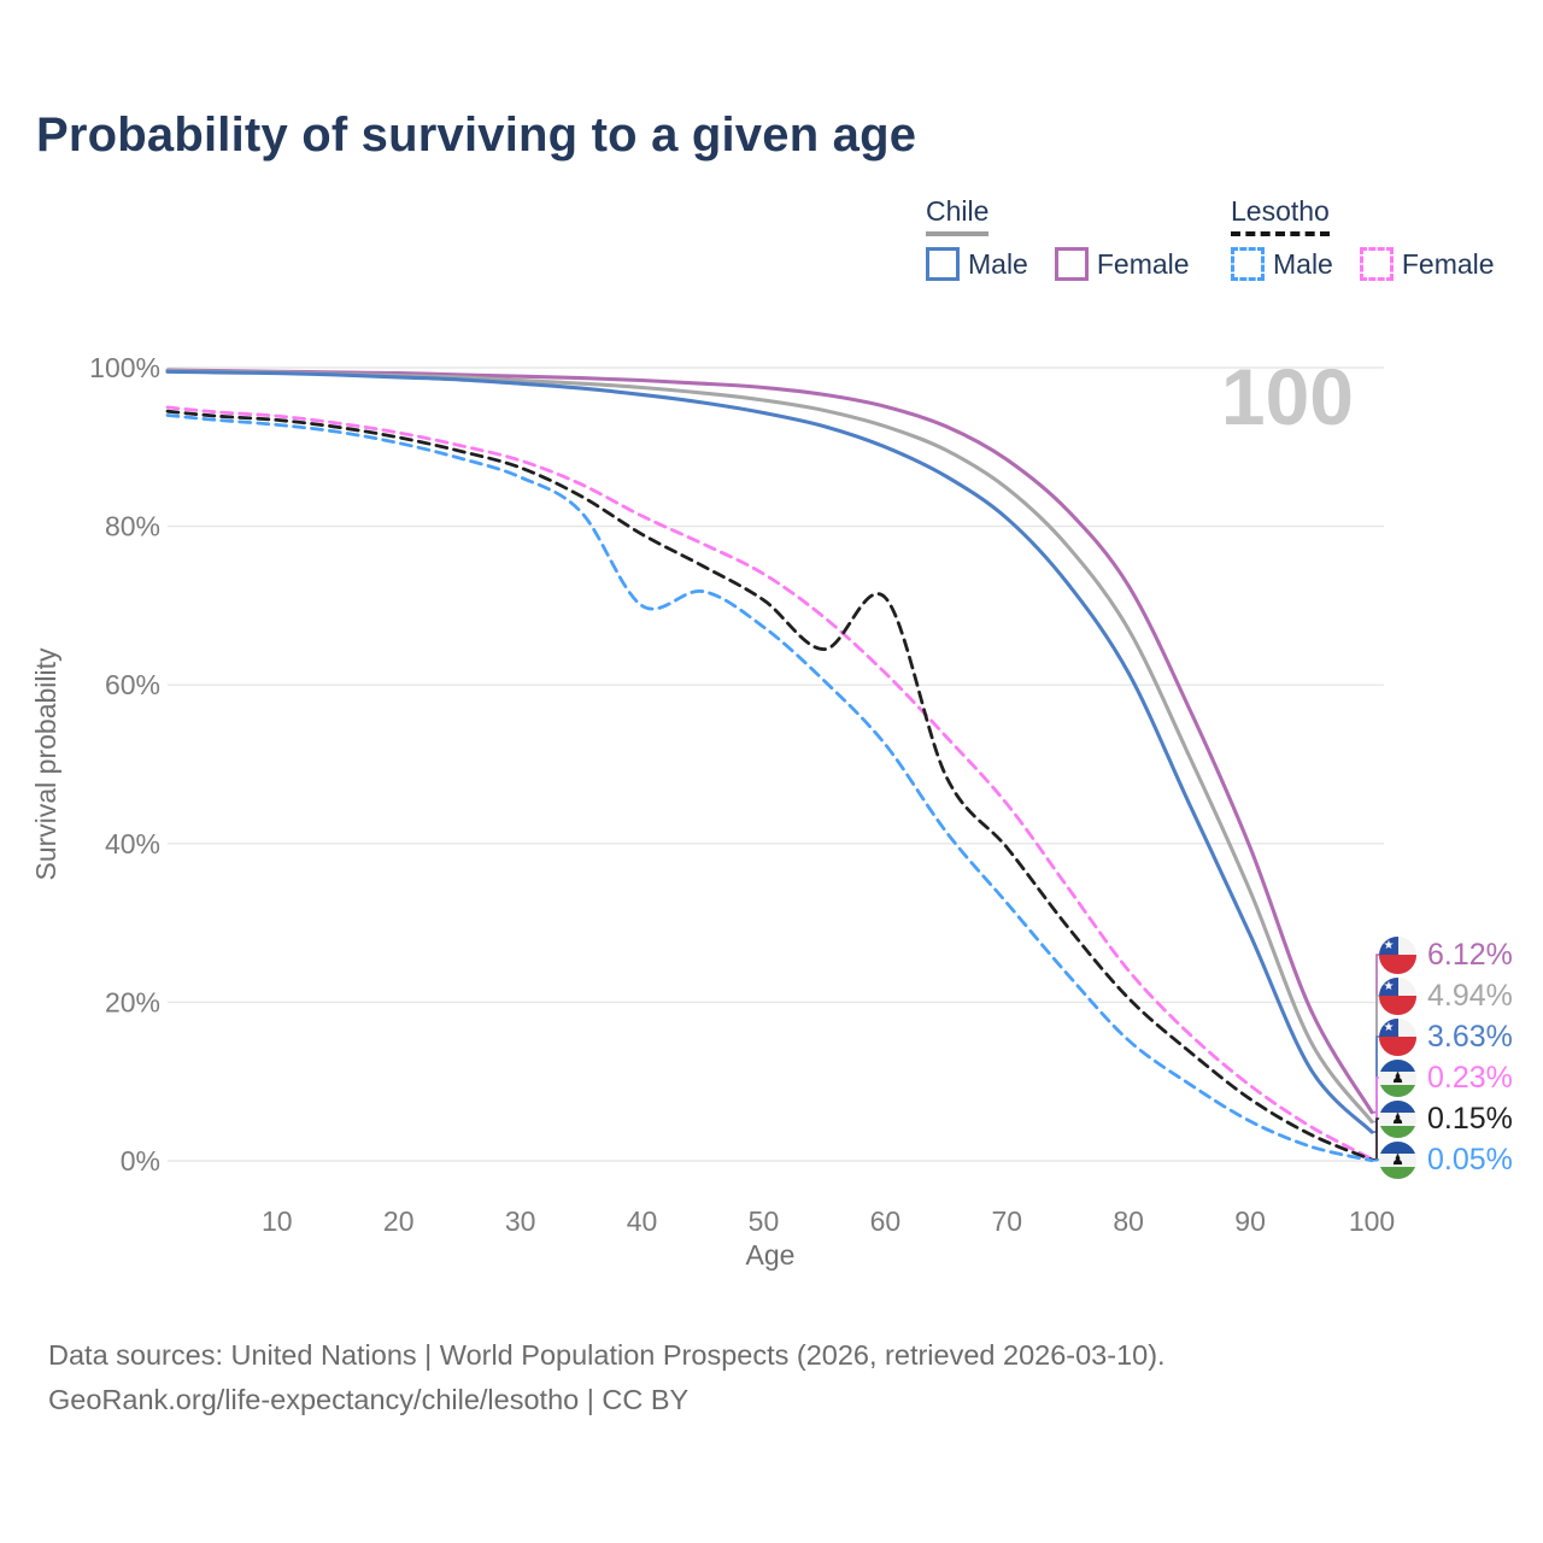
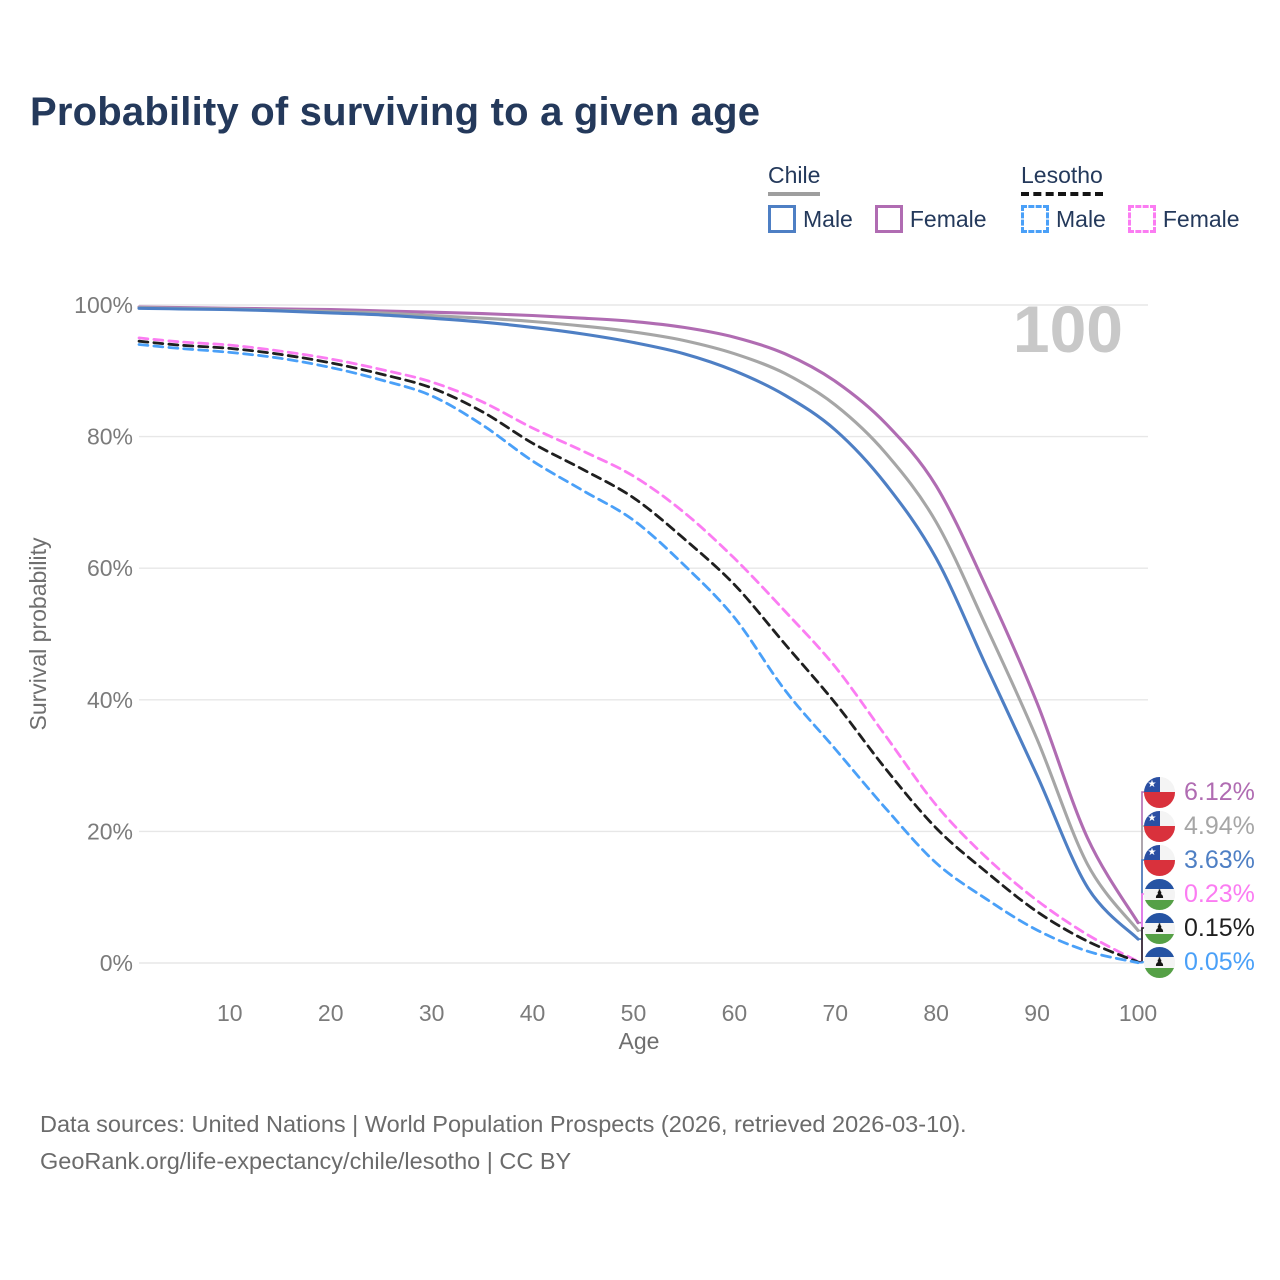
Lesotho Male/40: 70% -> 76%
Lesotho/60: 71% -> 58%
